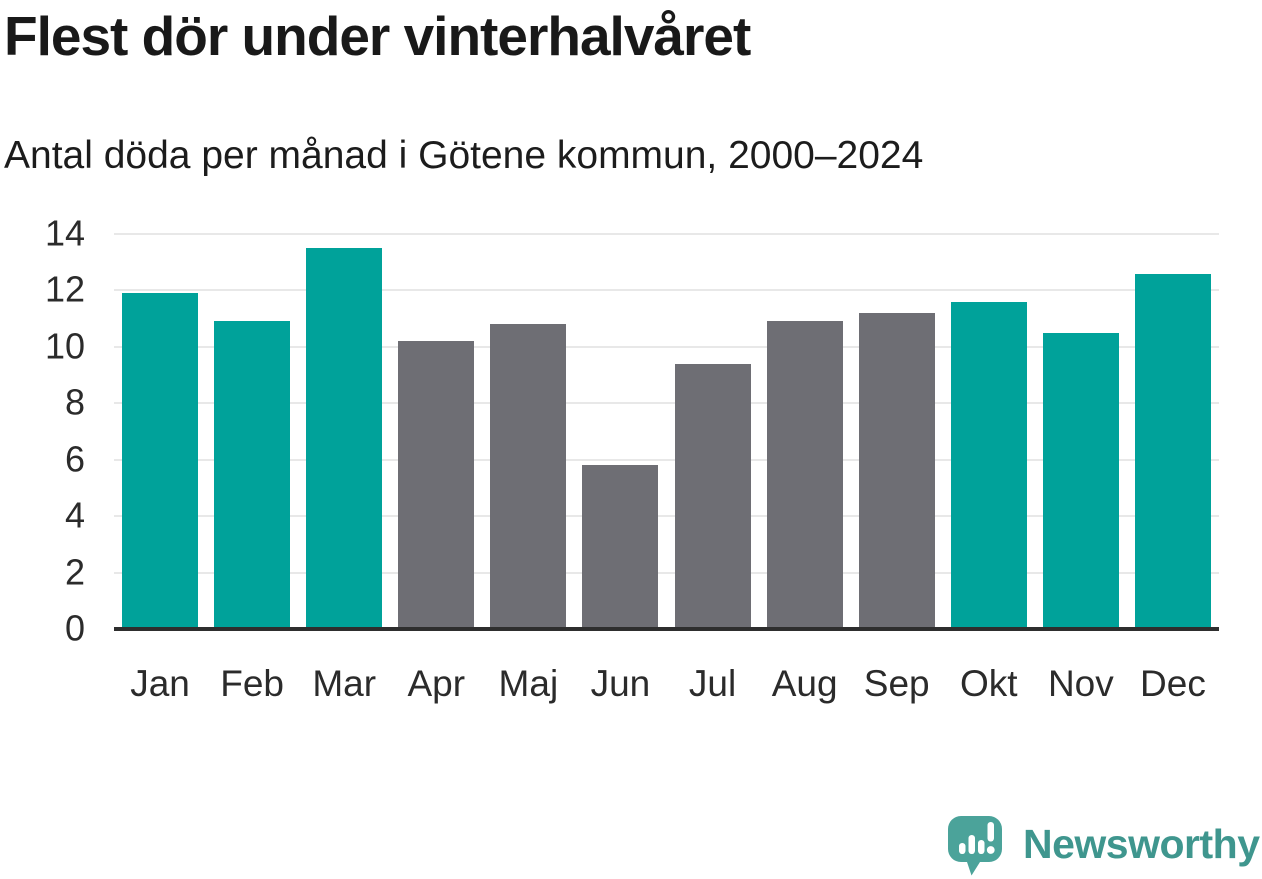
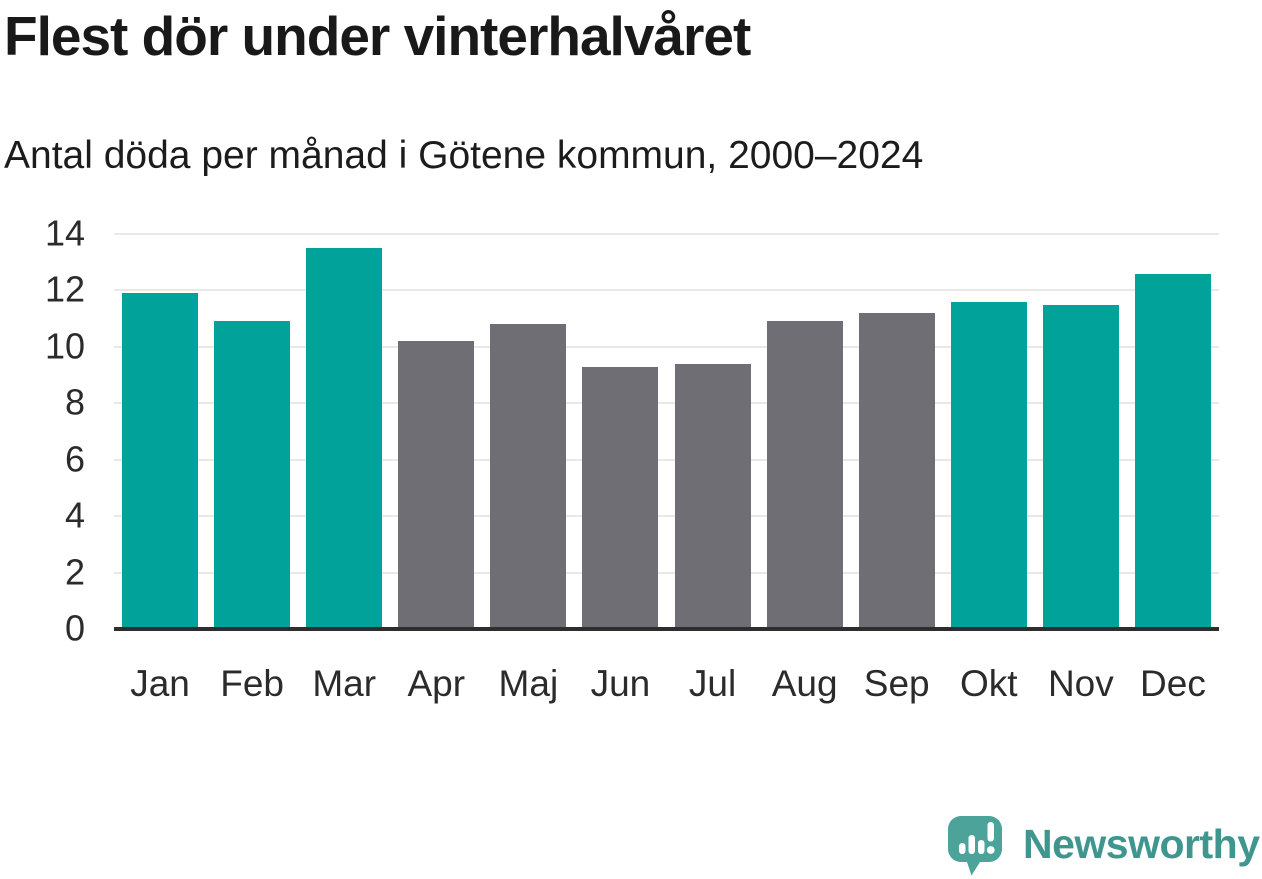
Jun: 5.8 -> 9.3
Nov: 10.5 -> 11.5
